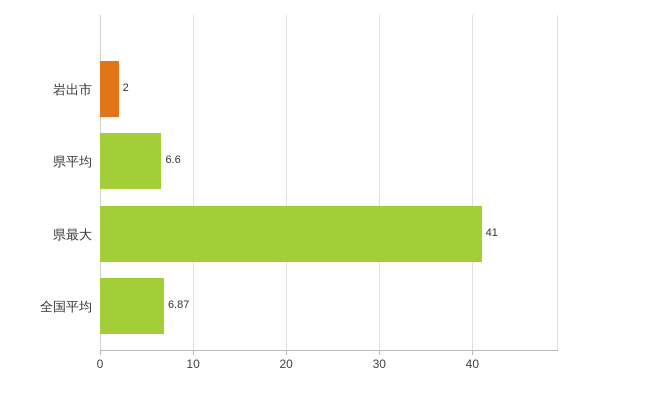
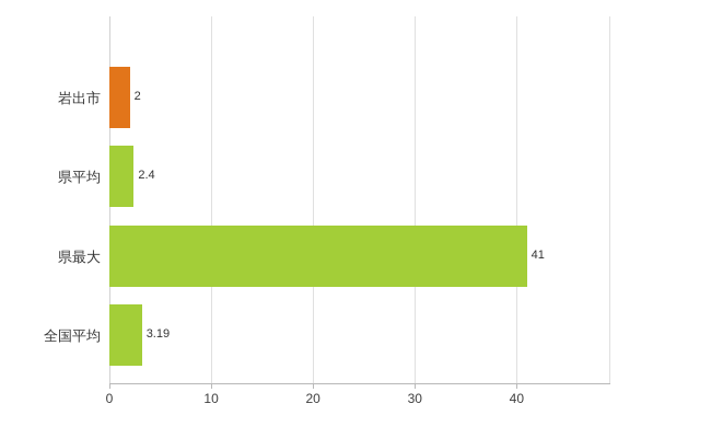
県平均: 6.6 -> 2.4
全国平均: 6.87 -> 3.19
